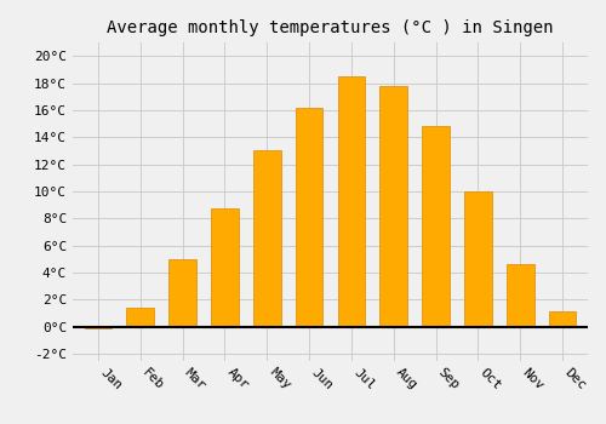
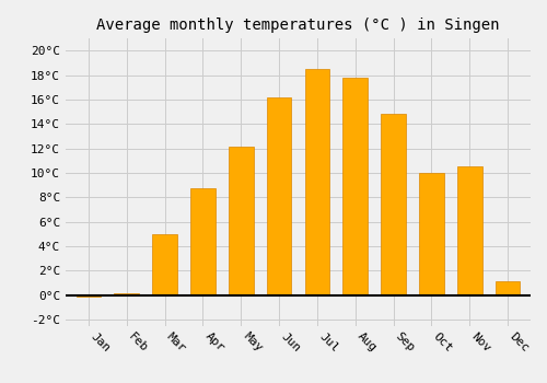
Feb: 1.4°C -> 0.1°C
May: 13.0°C -> 12.1°C
Nov: 4.6°C -> 10.5°C
